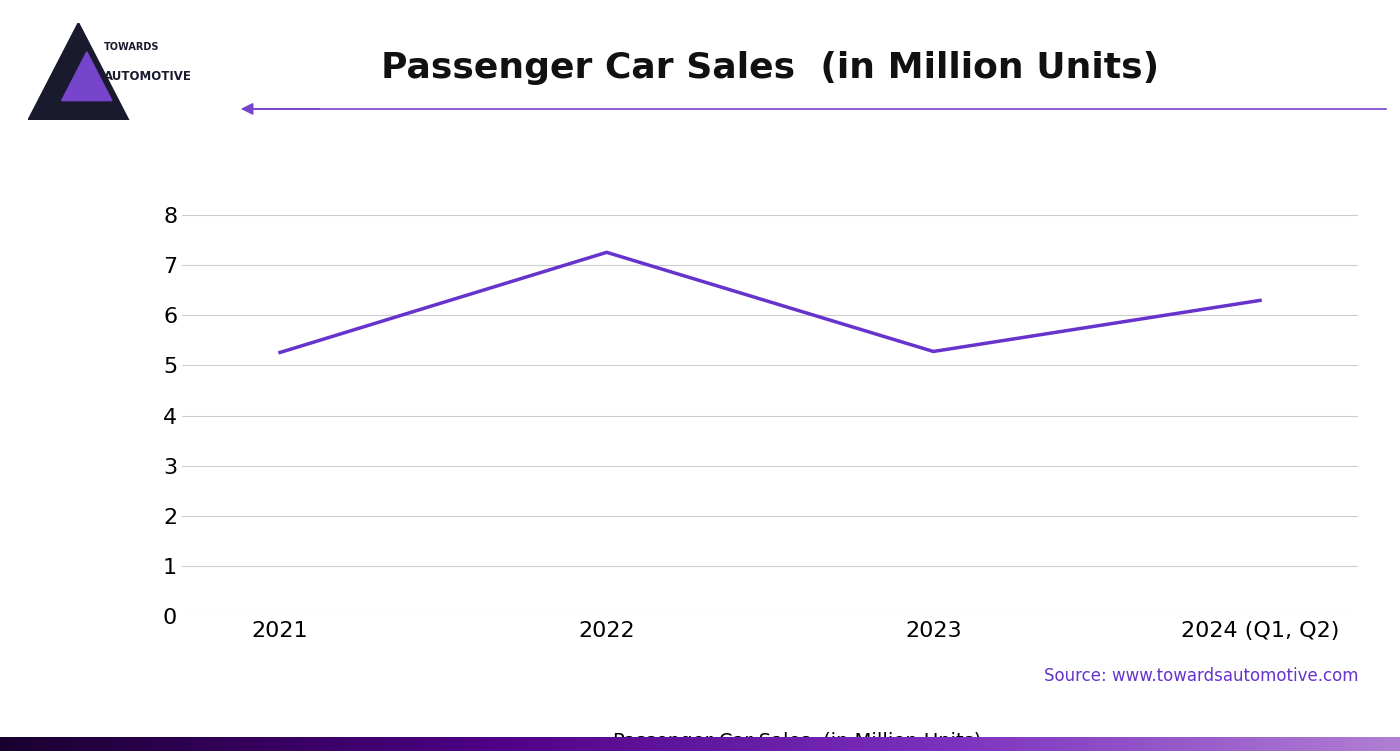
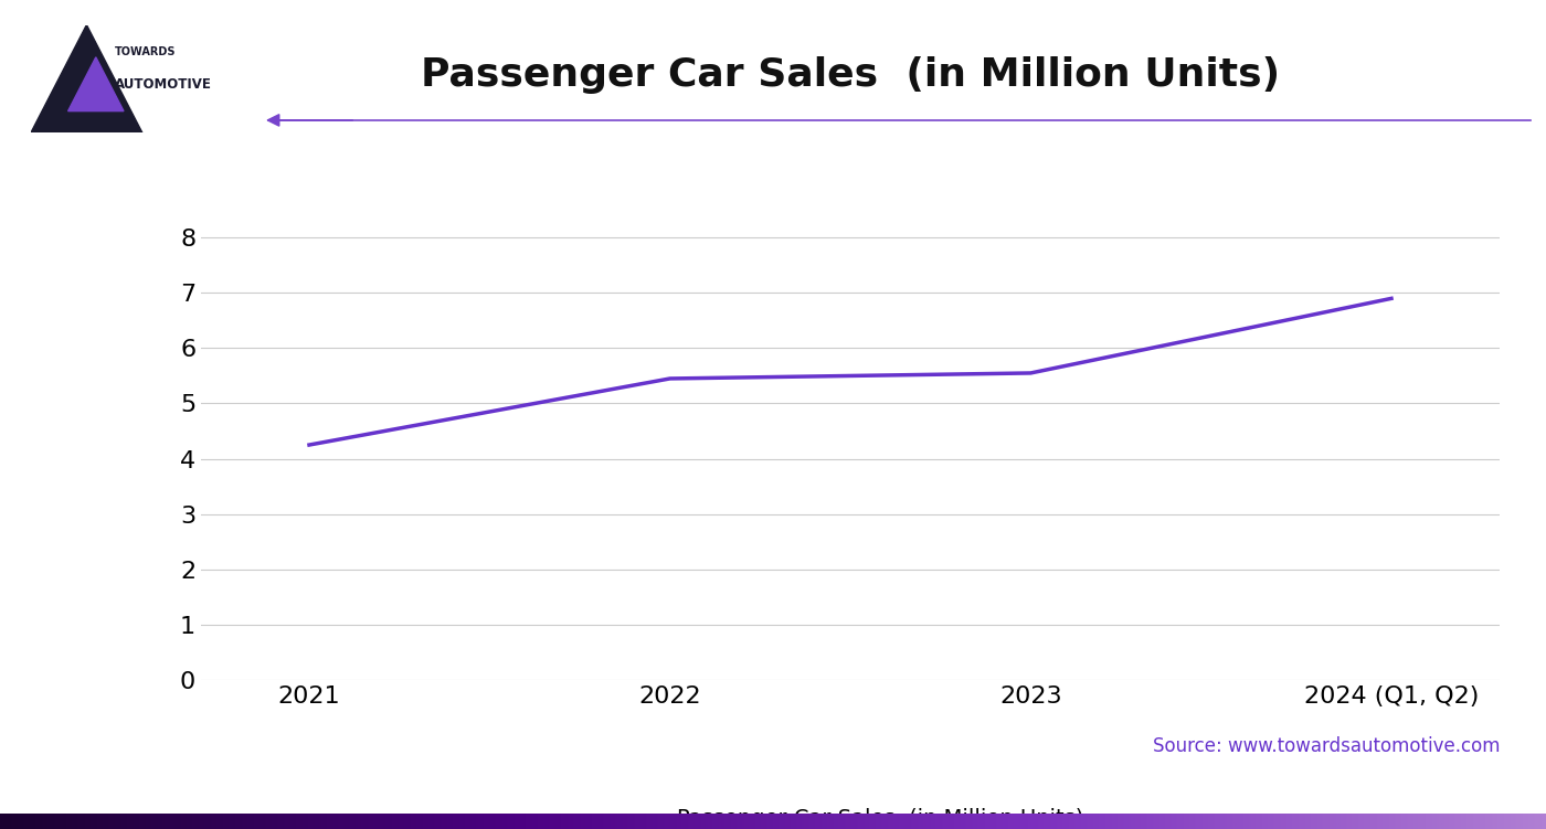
2021: 5.26 -> 4.25
2022: 7.26 -> 5.45
2023: 5.28 -> 5.55
2024 (Q1, Q2): 6.30 -> 6.90
